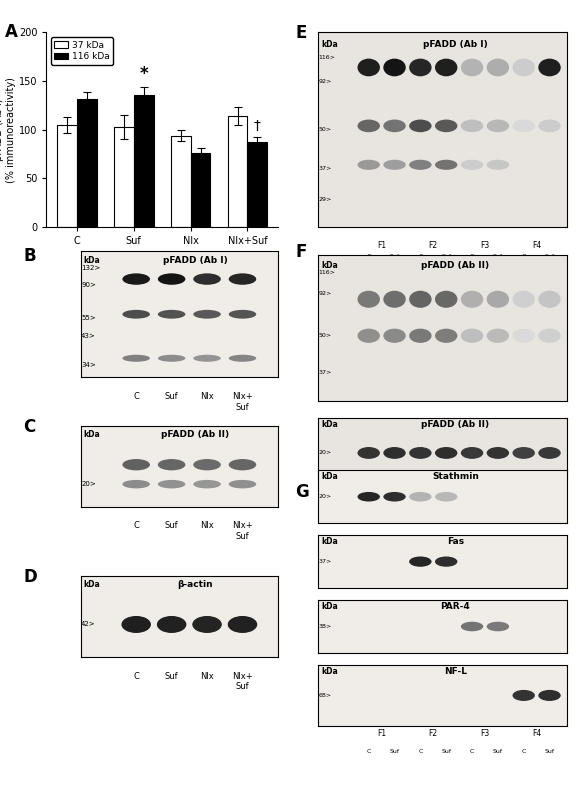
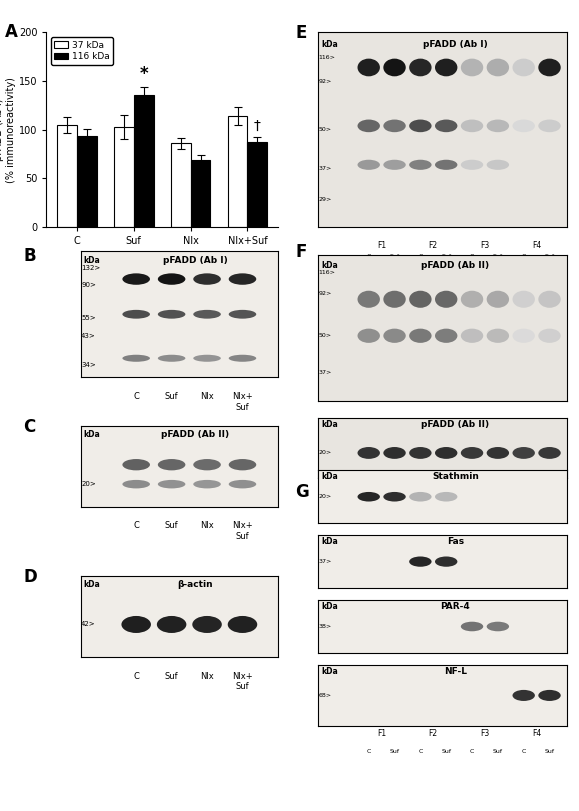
116 kDa/C: 132 -> 94
37 kDa/Nlx: 94 -> 86
116 kDa/Nlx: 76 -> 69
